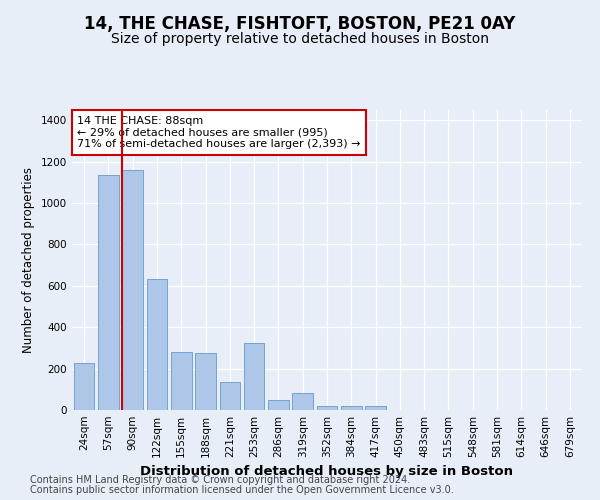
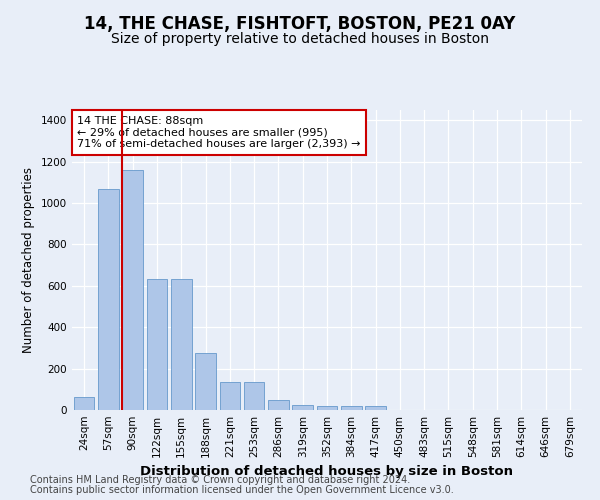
24sqm: 225 -> 65
57sqm: 1135 -> 1070
155sqm: 280 -> 635
253sqm: 325 -> 135
319sqm: 80 -> 22
